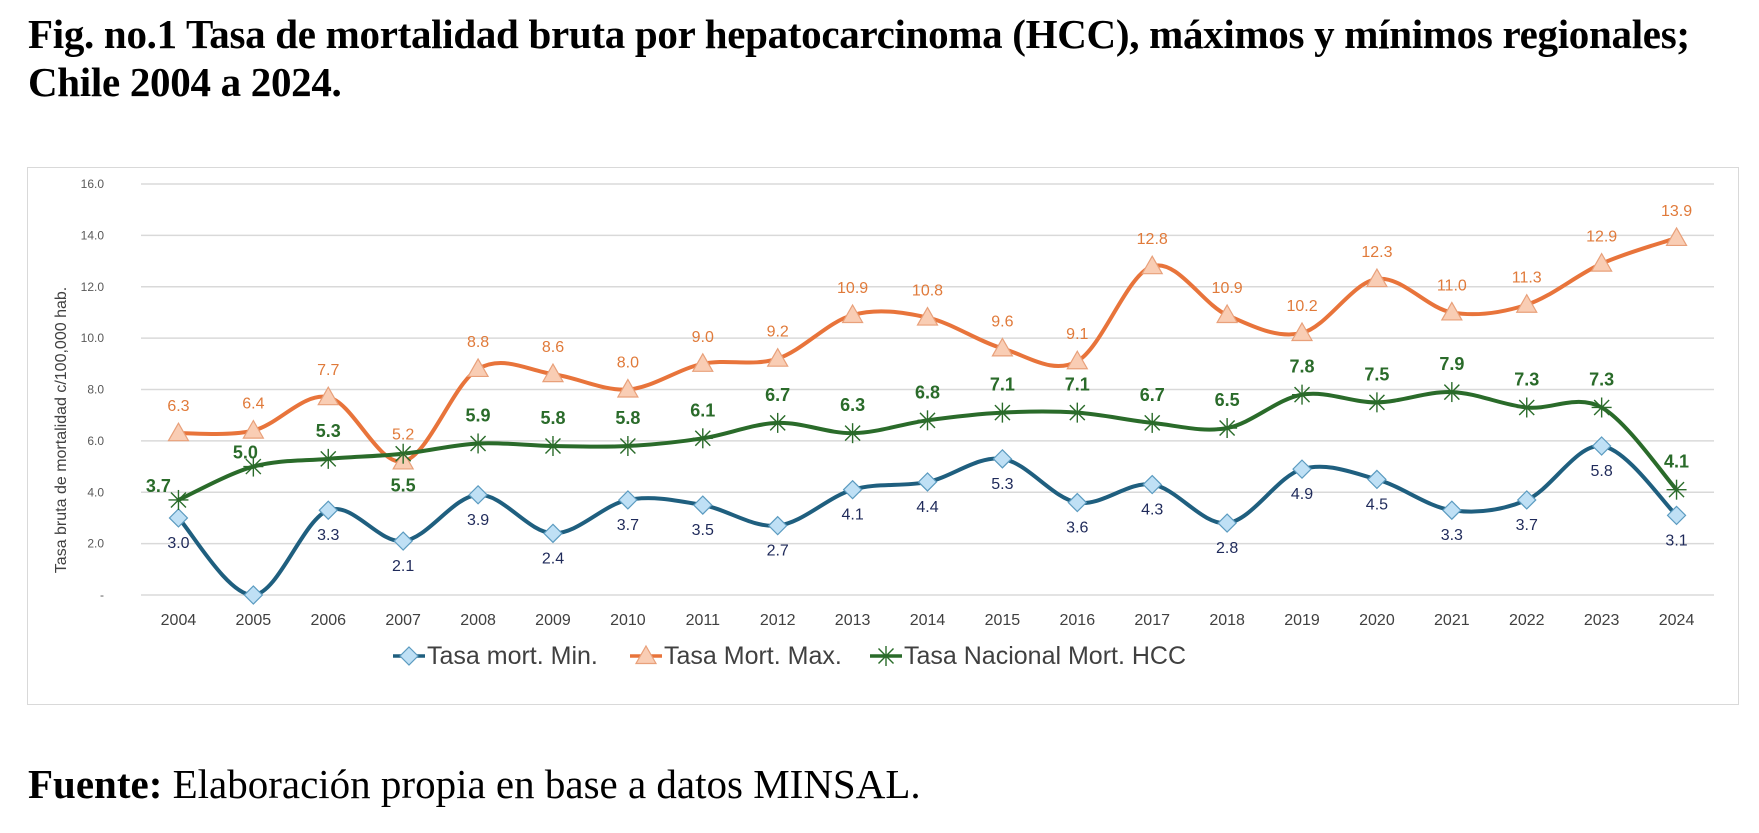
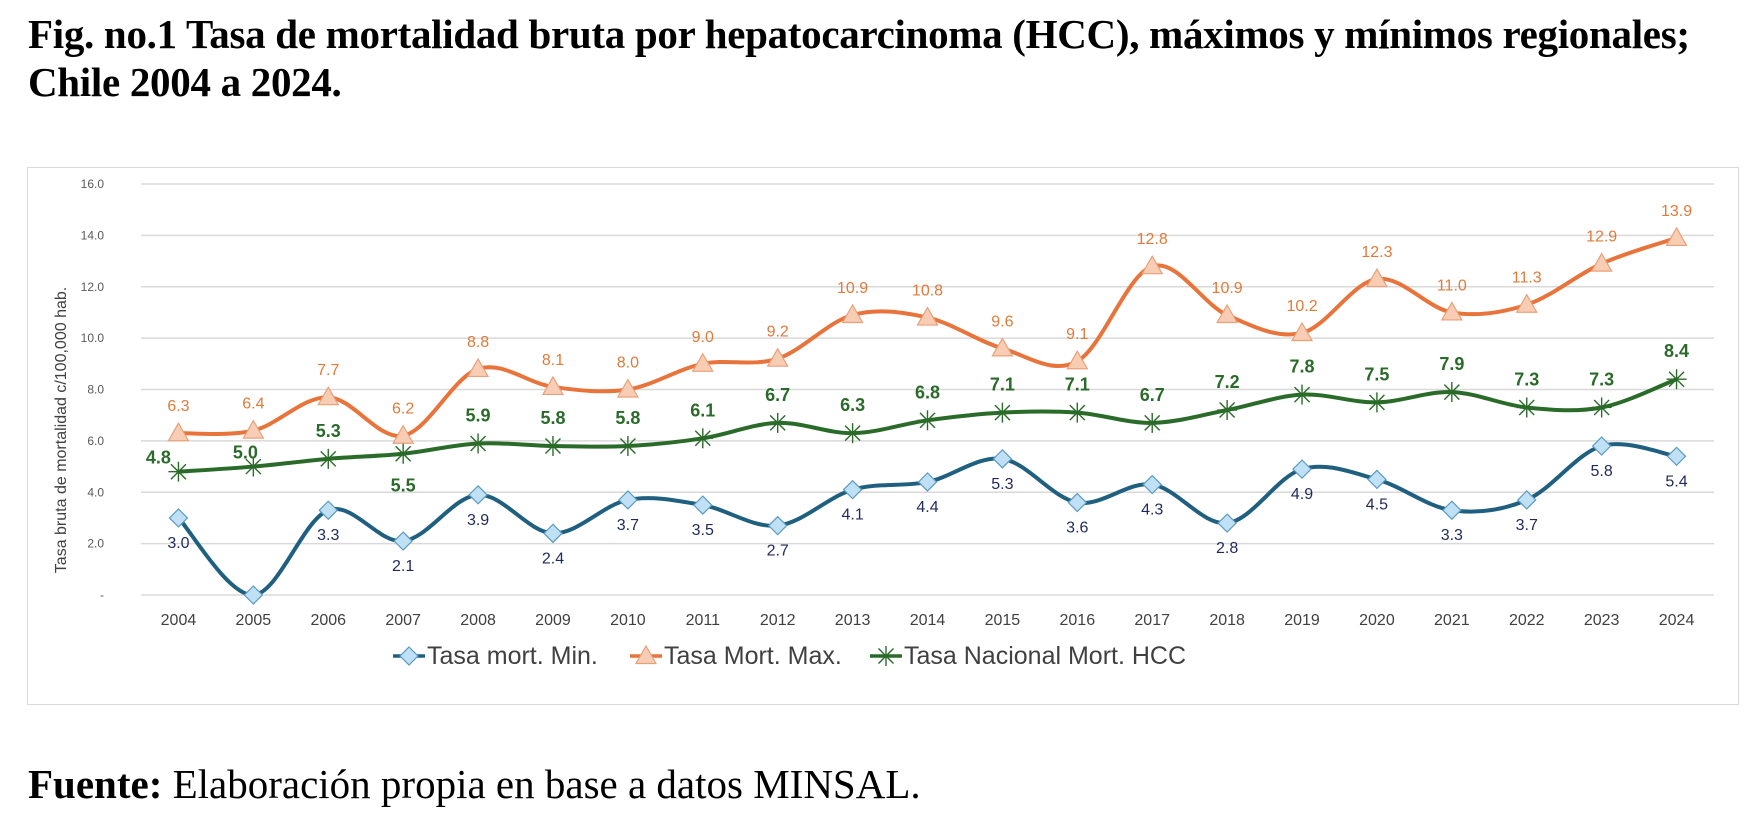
Tasa Nacional Mort. HCC/2004: 3.7 -> 4.8
Tasa Mort. Max./2007: 5.2 -> 6.2
Tasa Mort. Max./2009: 8.6 -> 8.1
Tasa Nacional Mort. HCC/2018: 6.5 -> 7.2
Tasa mort. Min./2024: 3.1 -> 5.4
Tasa Nacional Mort. HCC/2024: 4.1 -> 8.4
